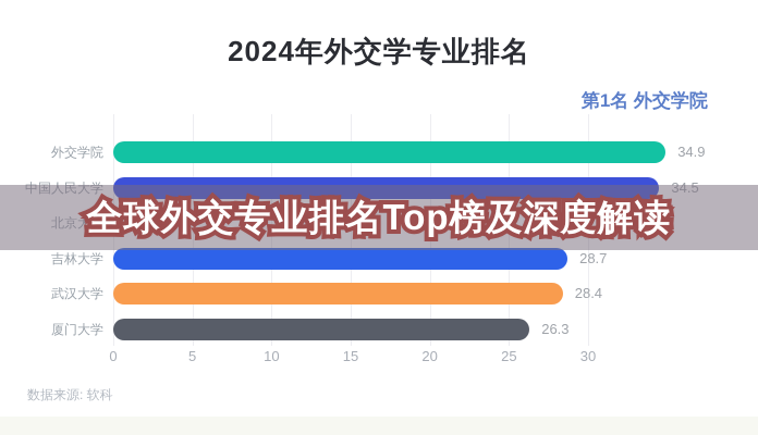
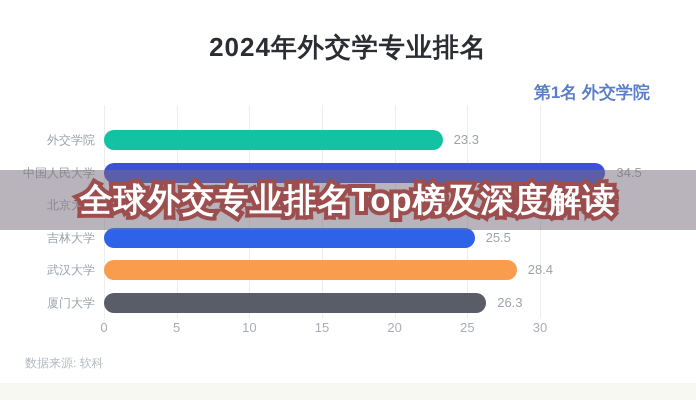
外交学院: 34.9 -> 23.3
吉林大学: 28.7 -> 25.5
